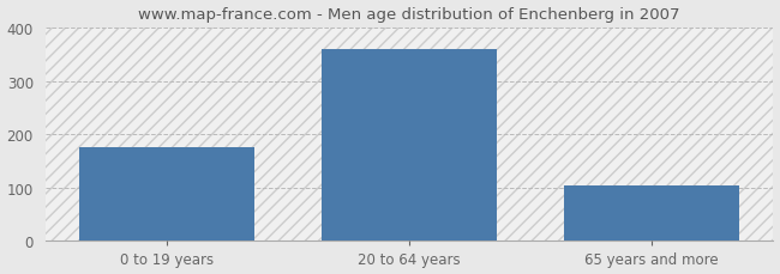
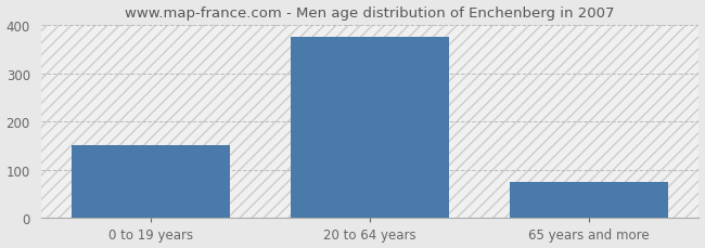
0 to 19 years: 175 -> 150
20 to 64 years: 360 -> 375
65 years and more: 105 -> 75
